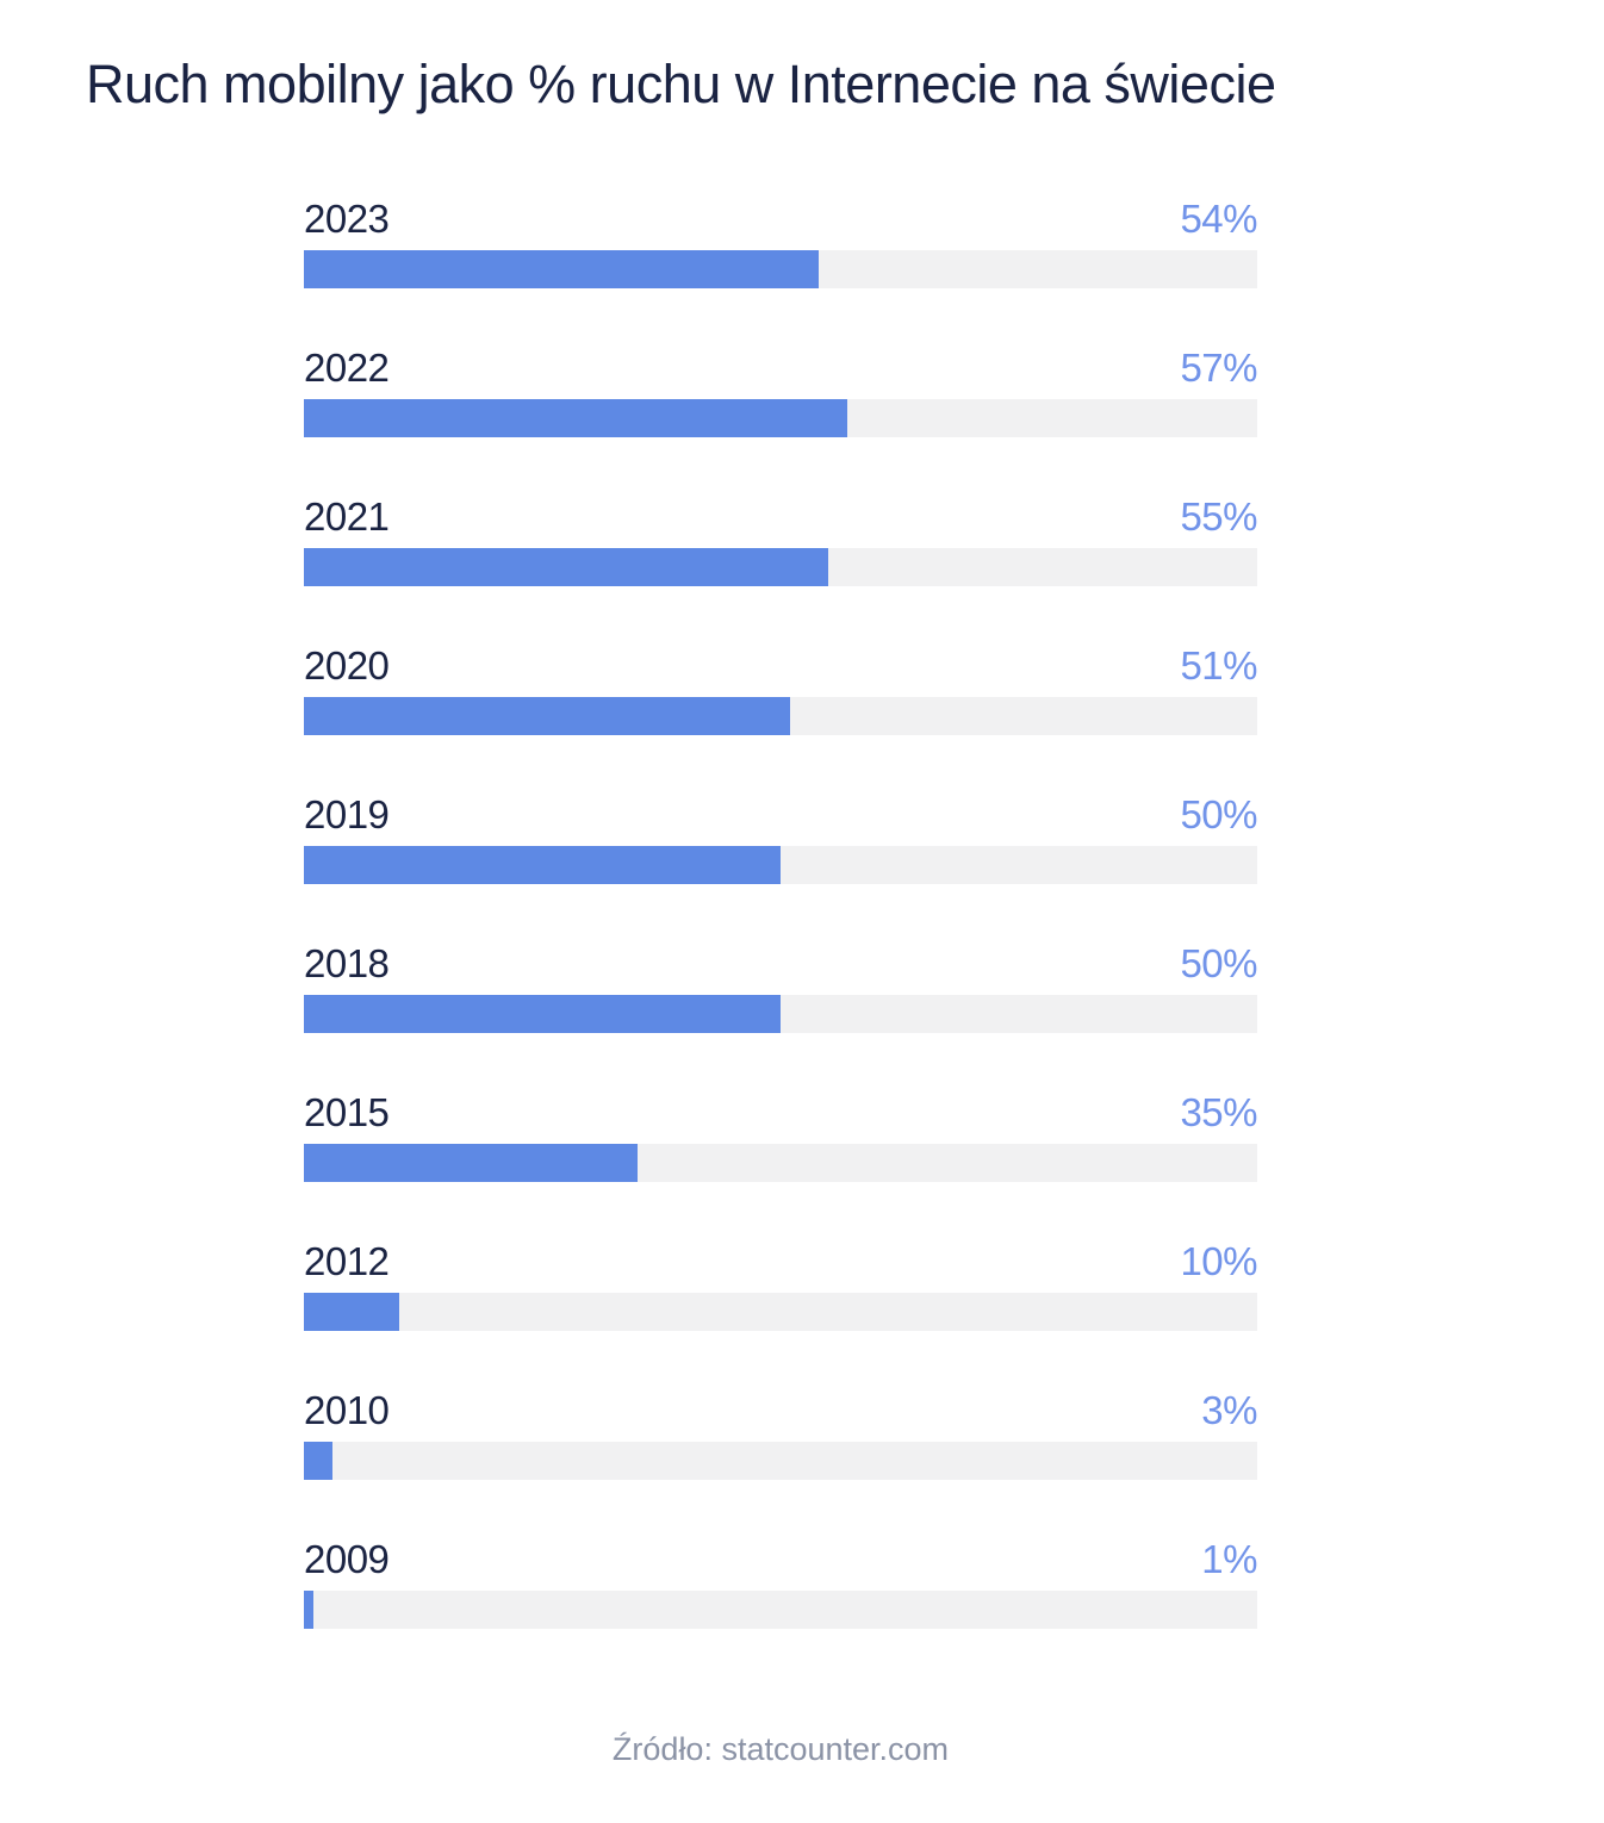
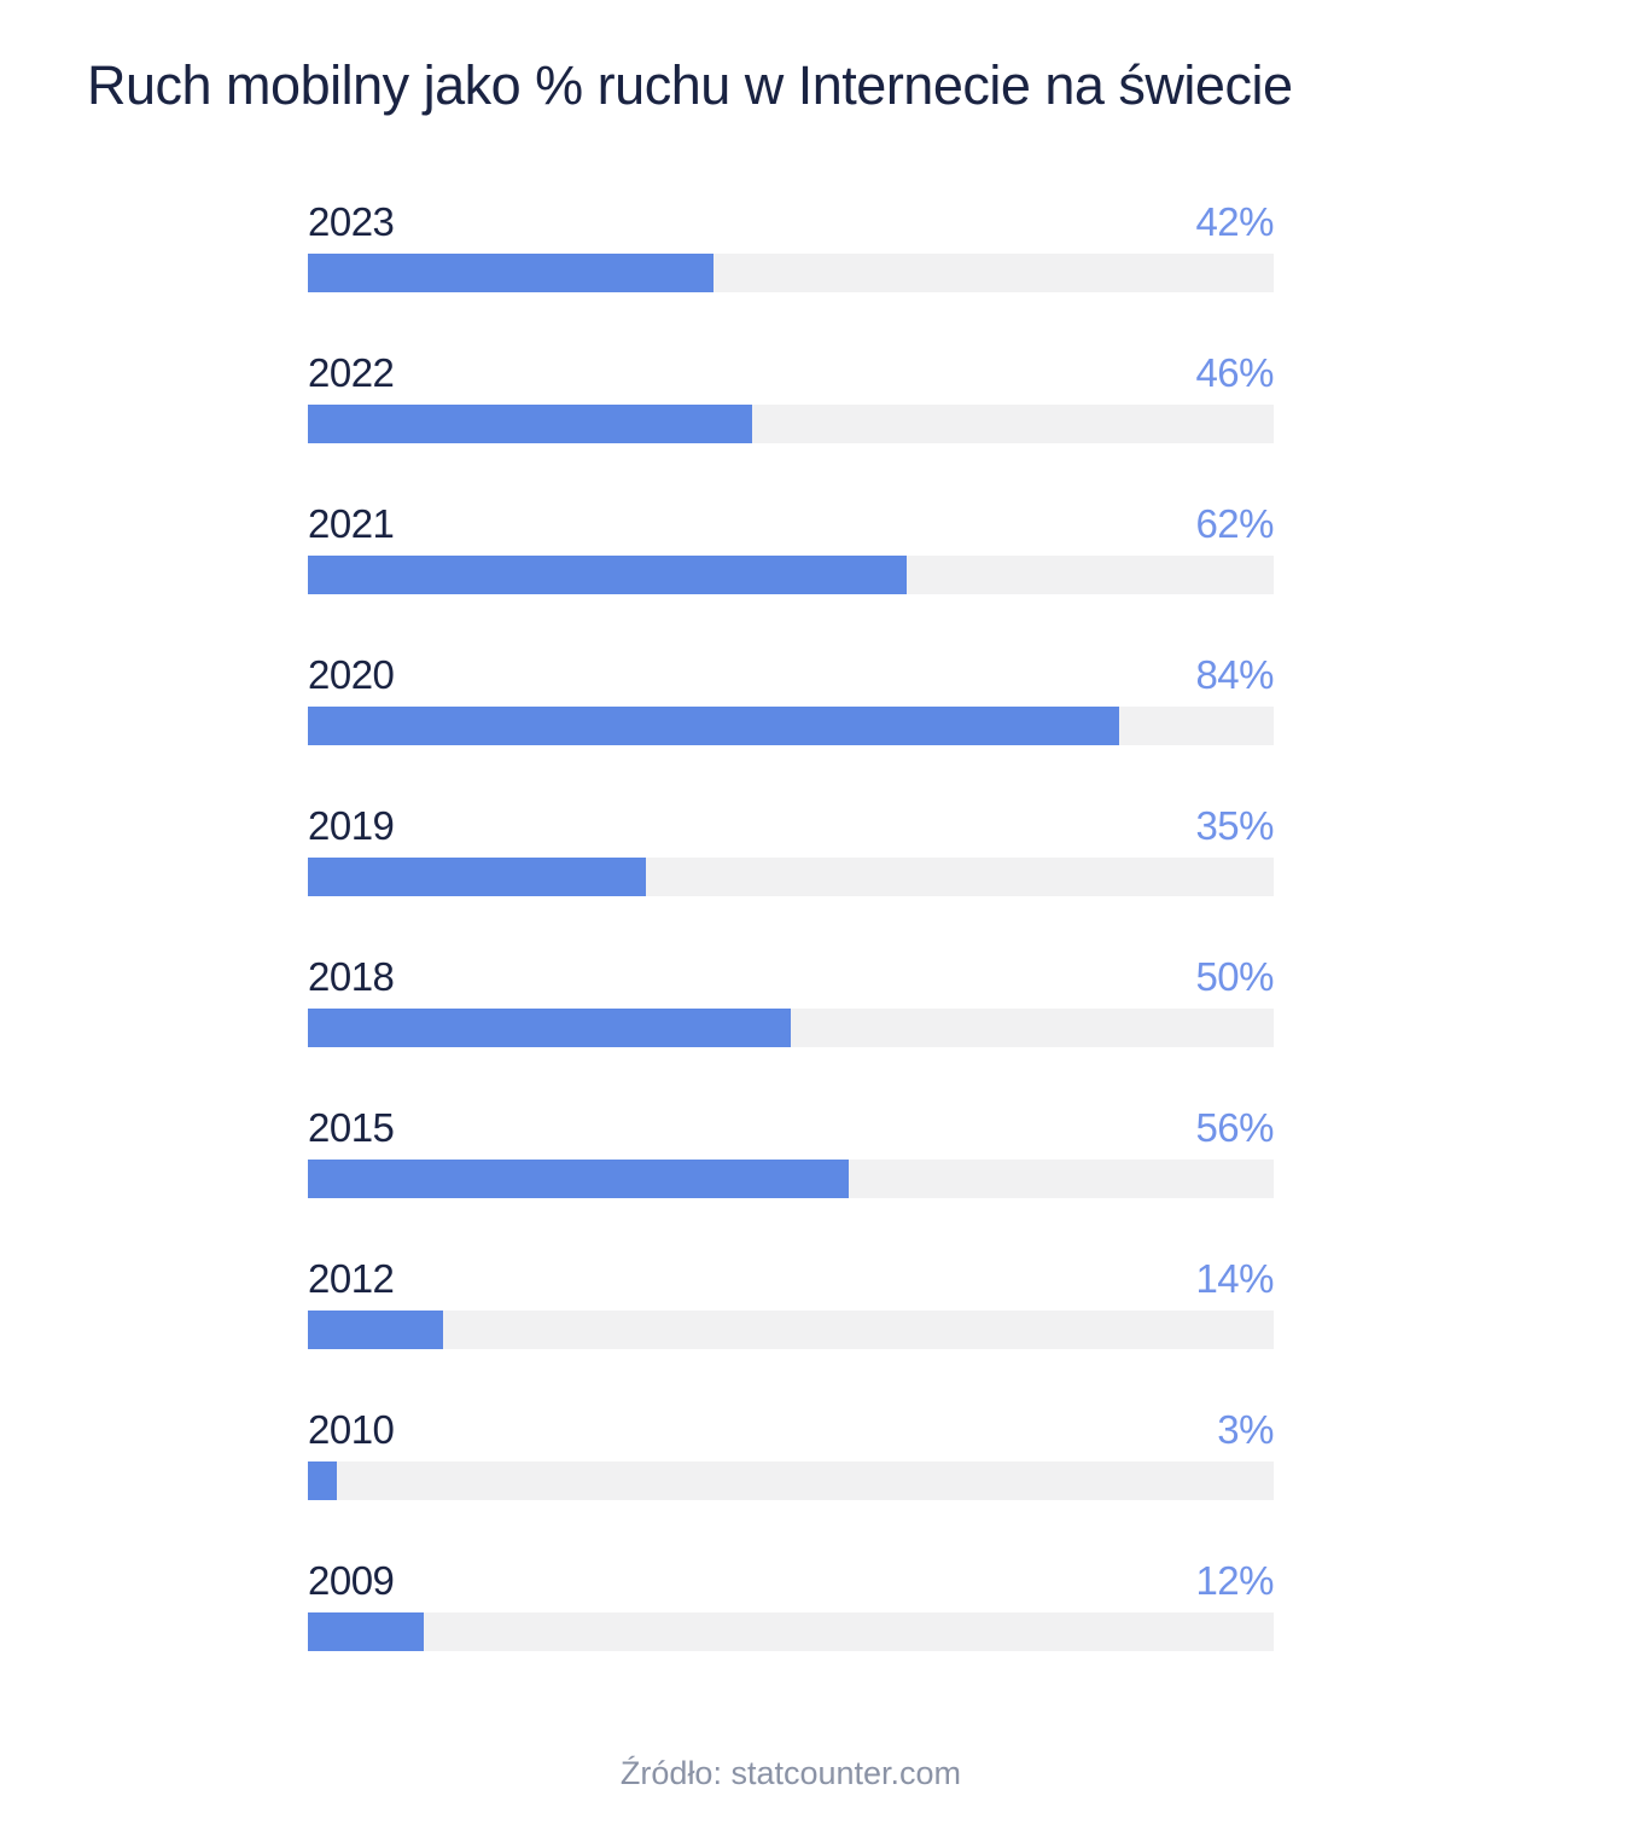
2023: 54% -> 42%
2022: 57% -> 46%
2021: 55% -> 62%
2020: 51% -> 84%
2019: 50% -> 35%
2015: 35% -> 56%
2012: 10% -> 14%
2009: 1% -> 12%
